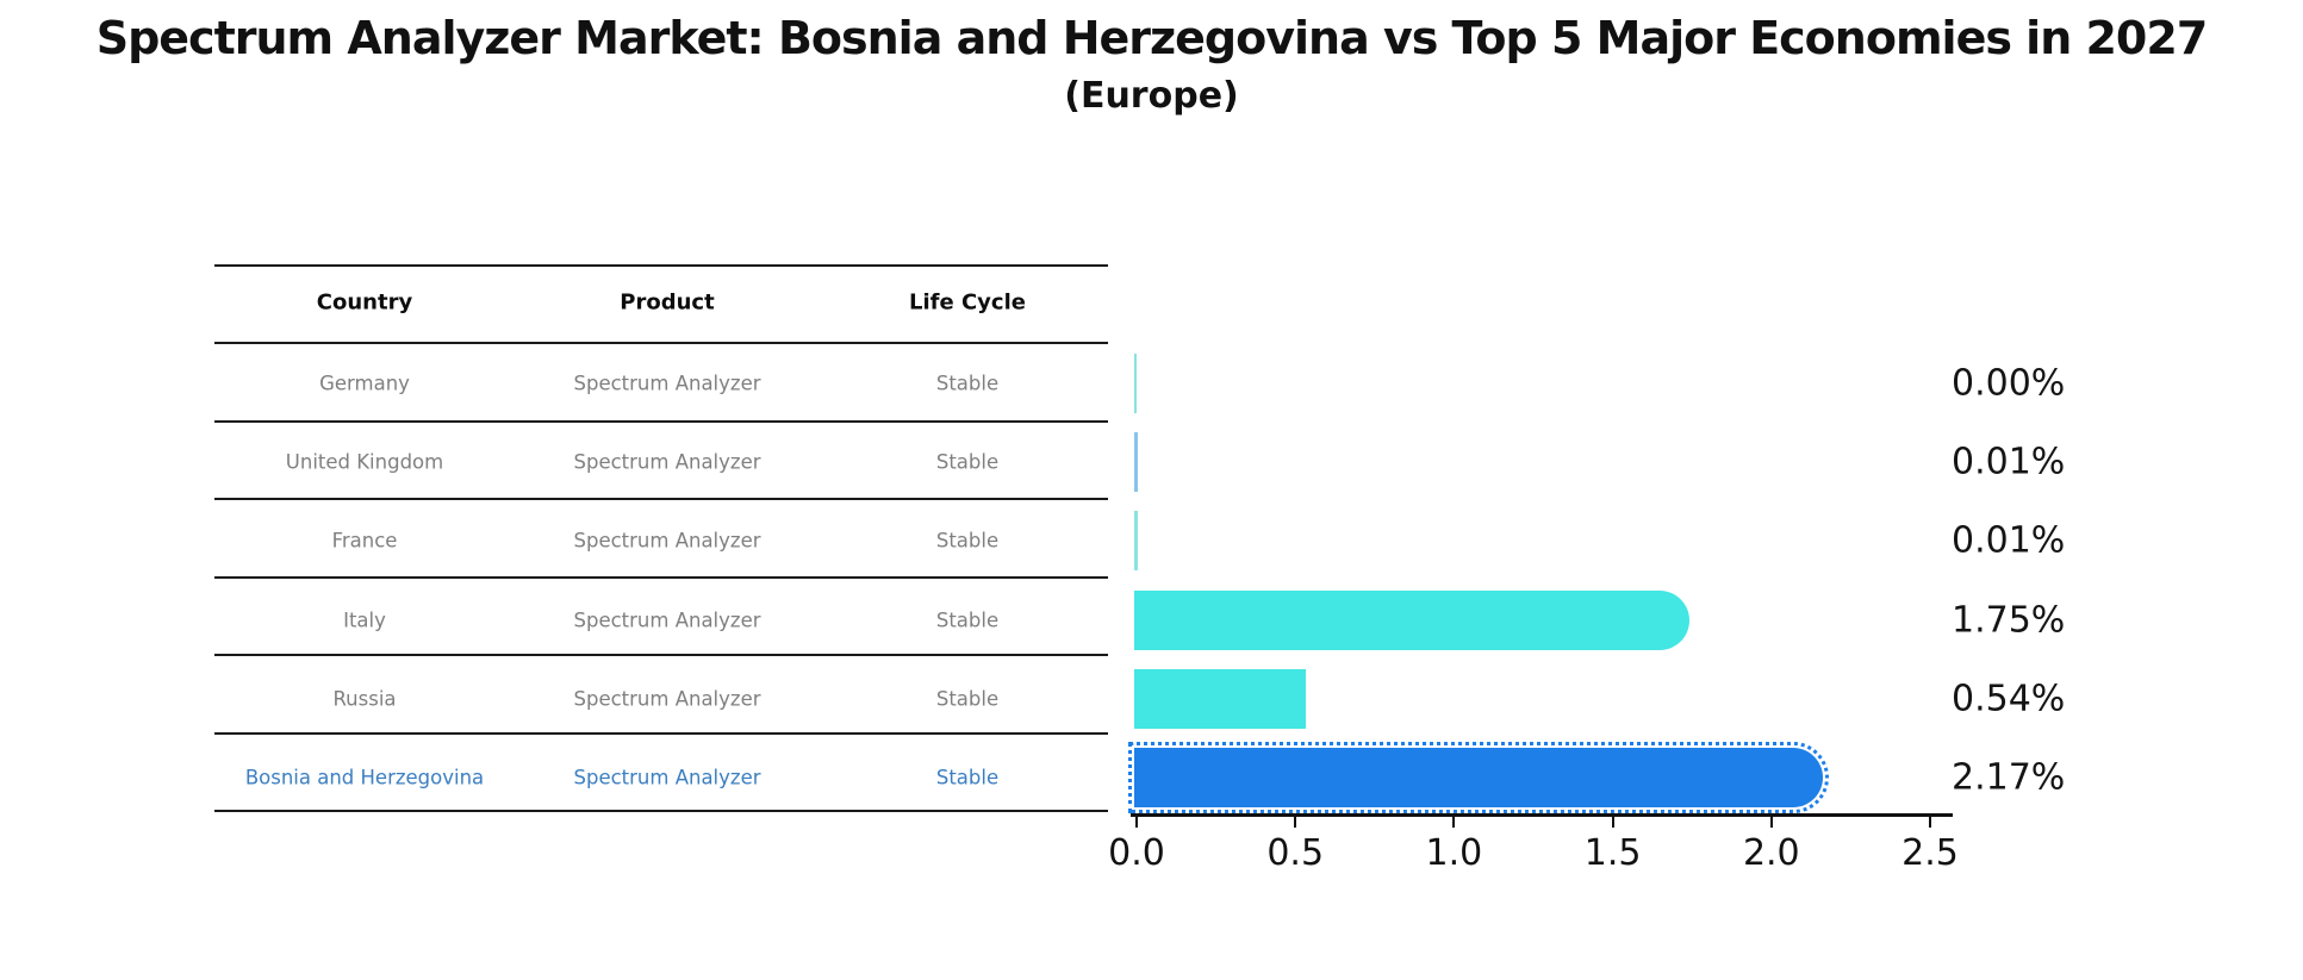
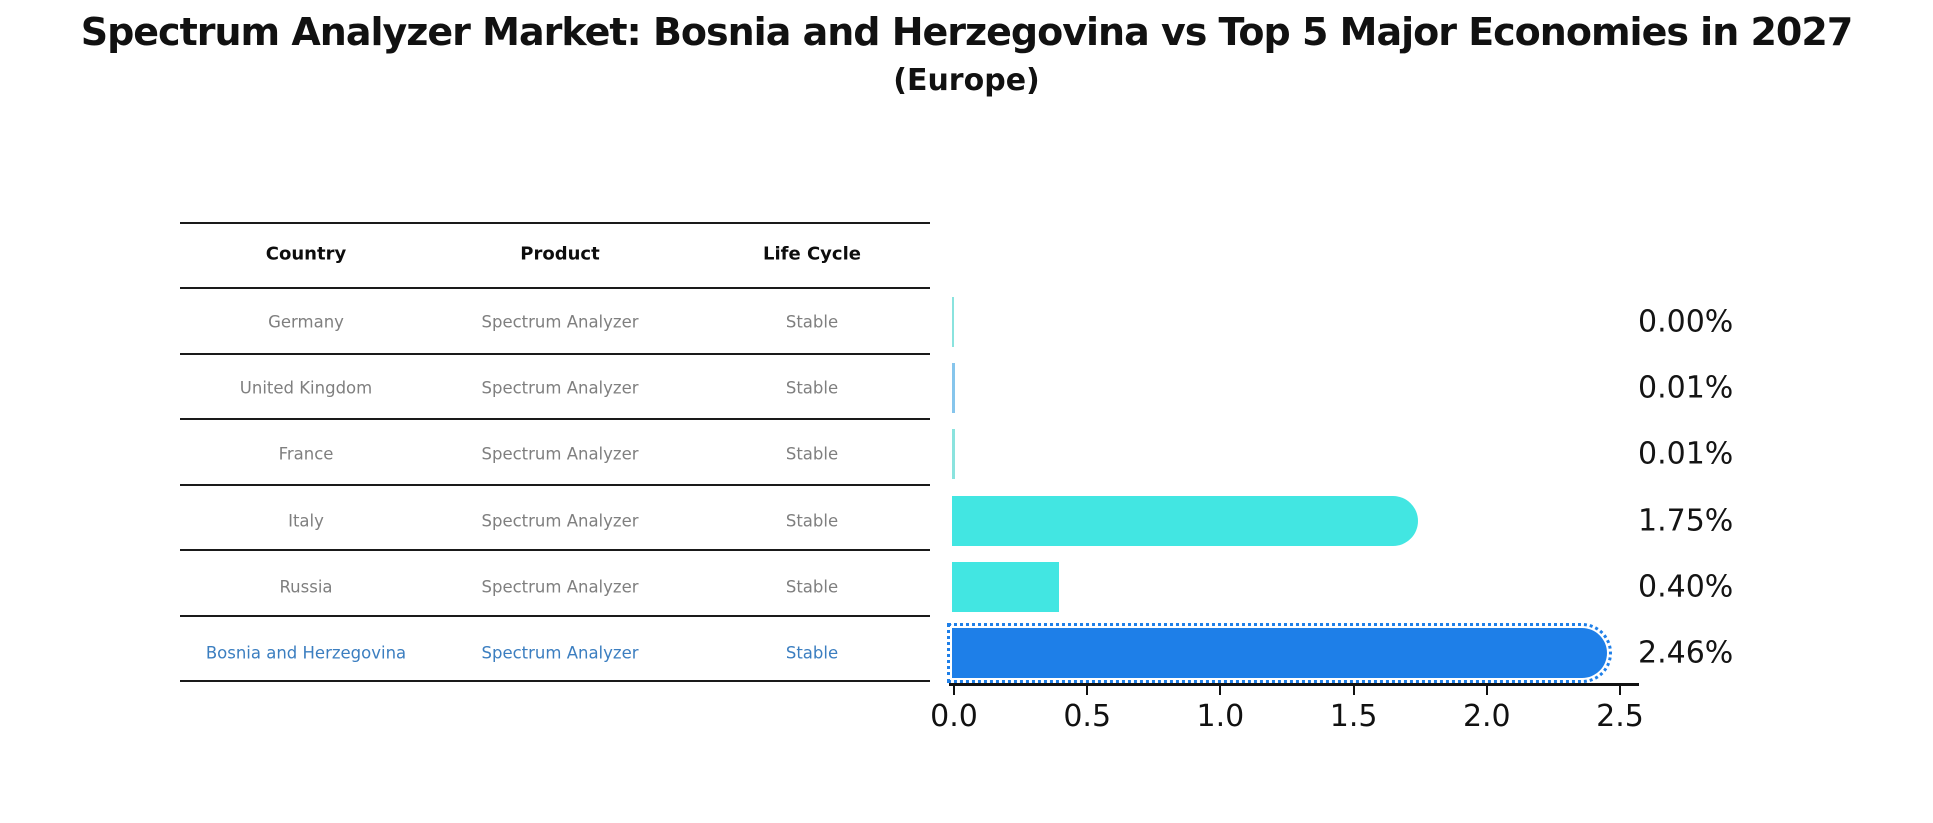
Russia: 0.54% -> 0.40%
Bosnia and Herzegovina: 2.17% -> 2.46%
